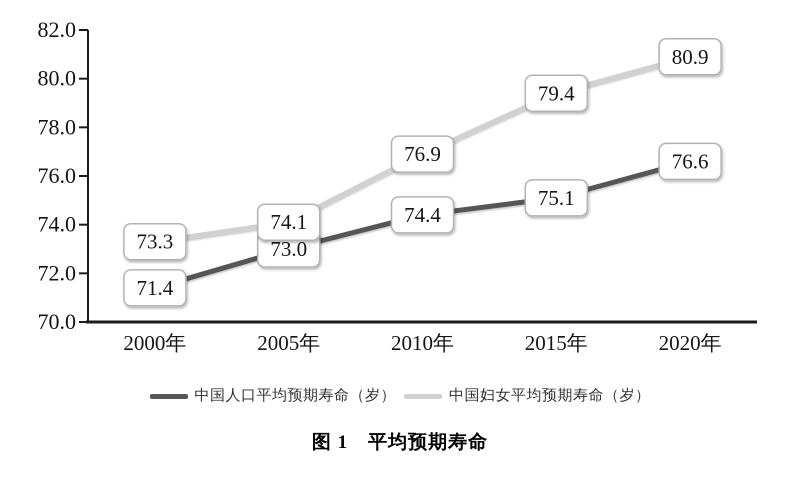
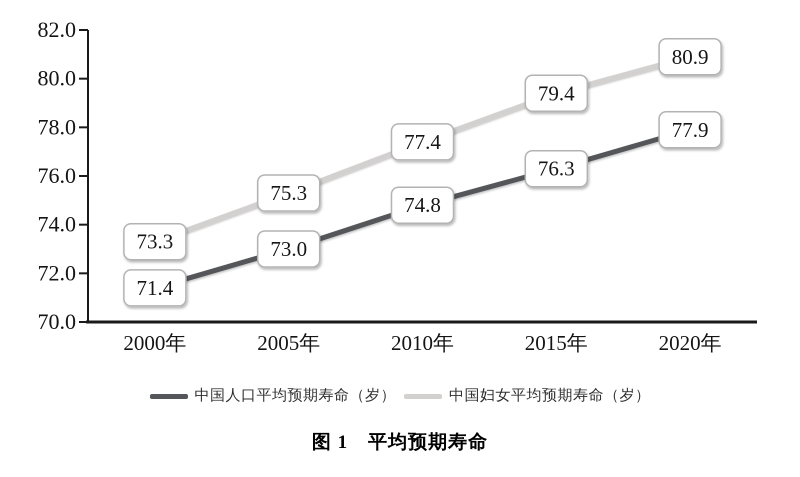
中国妇女平均预期寿命（岁）/2005年: 74.1 -> 75.3
中国人口平均预期寿命（岁）/2010年: 74.4 -> 74.8
中国妇女平均预期寿命（岁）/2010年: 76.9 -> 77.4
中国人口平均预期寿命（岁）/2015年: 75.1 -> 76.3
中国人口平均预期寿命（岁）/2020年: 76.6 -> 77.9
